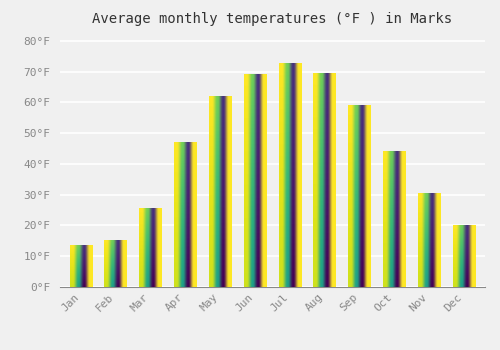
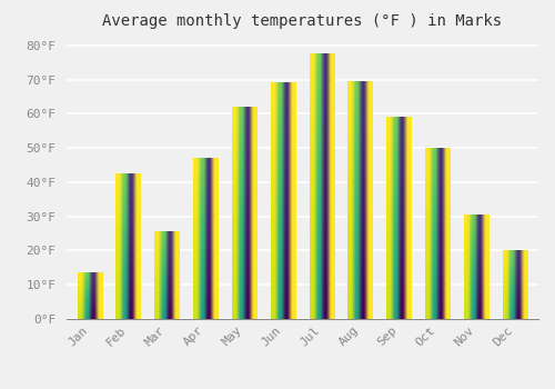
Feb: 15.0°F -> 42.5°F
Jul: 72.5°F -> 77.5°F
Oct: 44.0°F -> 50.0°F
